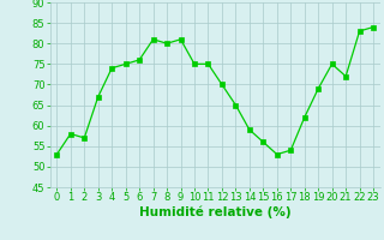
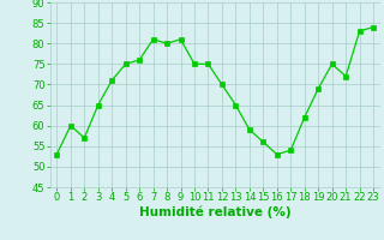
1: 58 -> 60
3: 67 -> 65
4: 74 -> 71
